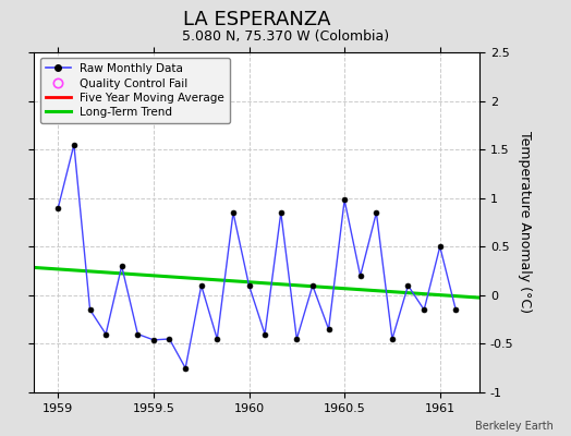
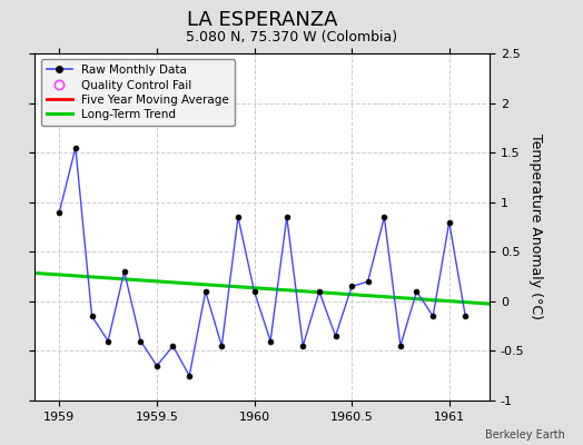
1959.5: -0.46 -> -0.65
1960.5: 0.98 -> 0.15
1961: 0.50 -> 0.80
